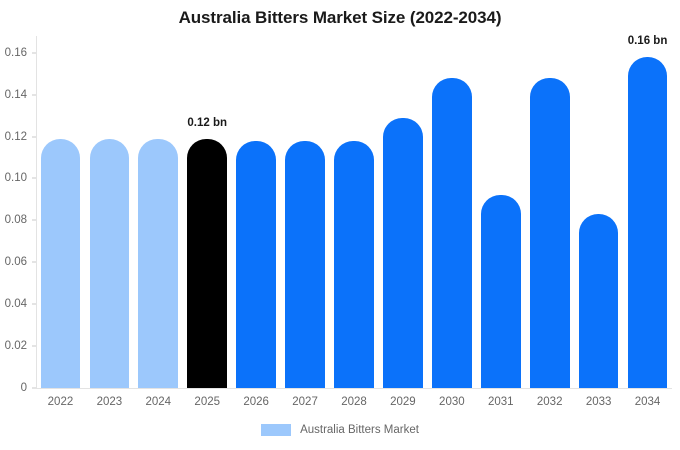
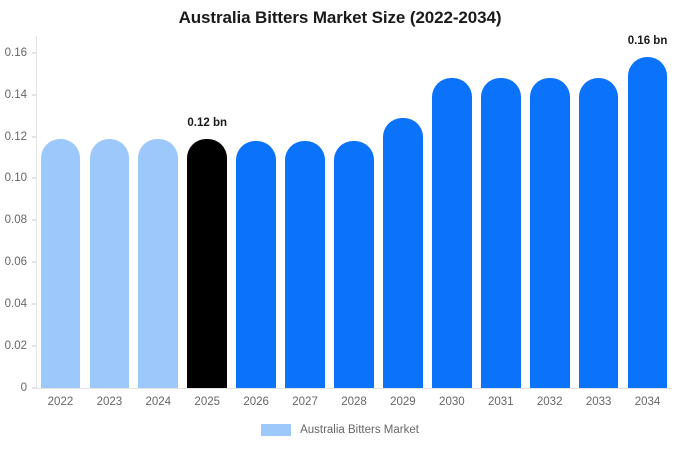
2031: 0.092 -> 0.148
2033: 0.083 -> 0.148
